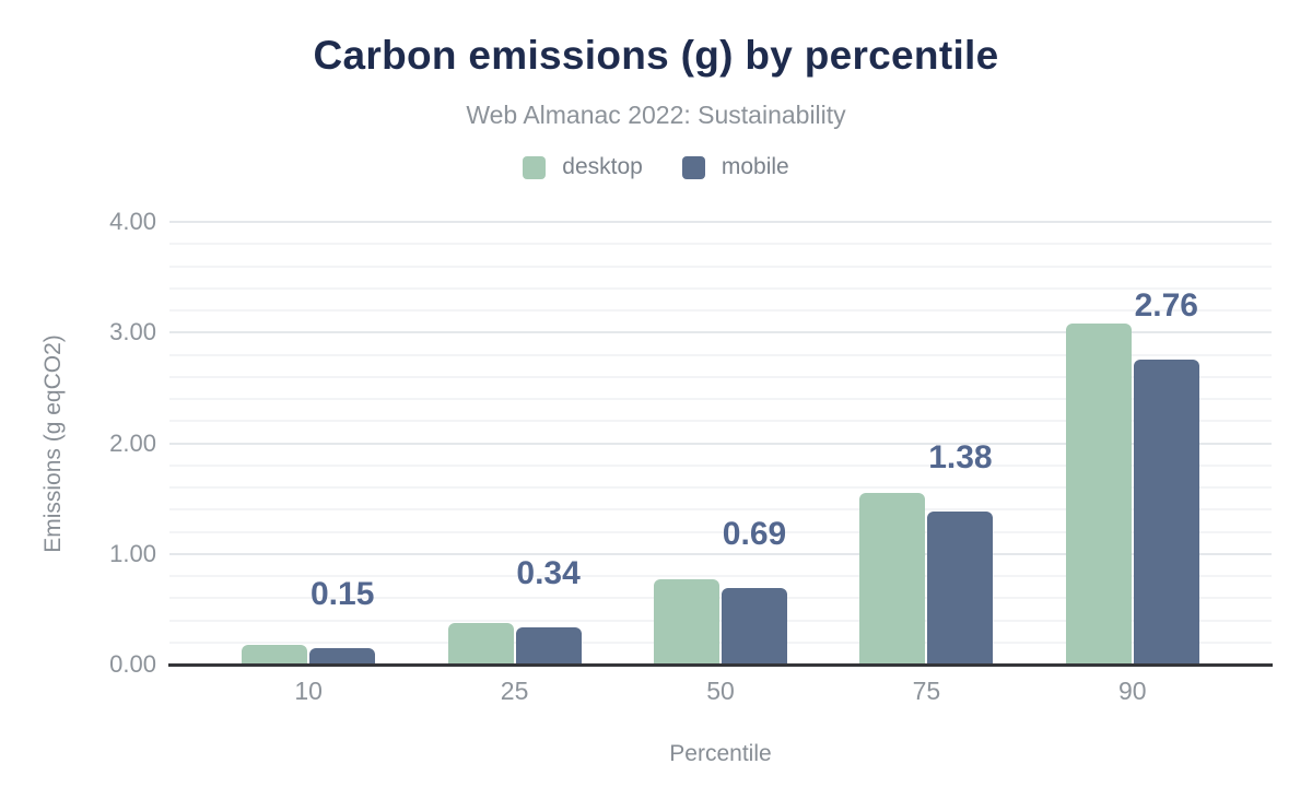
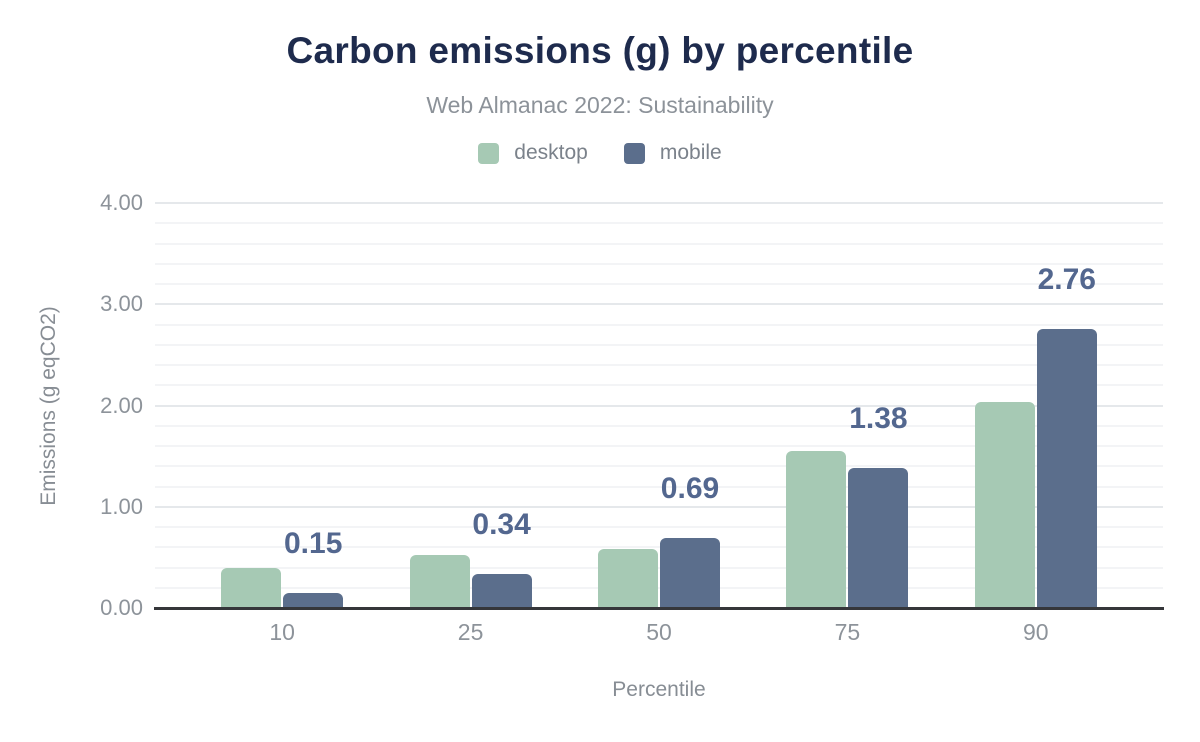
desktop/10: 0.18 -> 0.40
desktop/25: 0.38 -> 0.52
desktop/50: 0.77 -> 0.58
desktop/90: 3.08 -> 2.03
